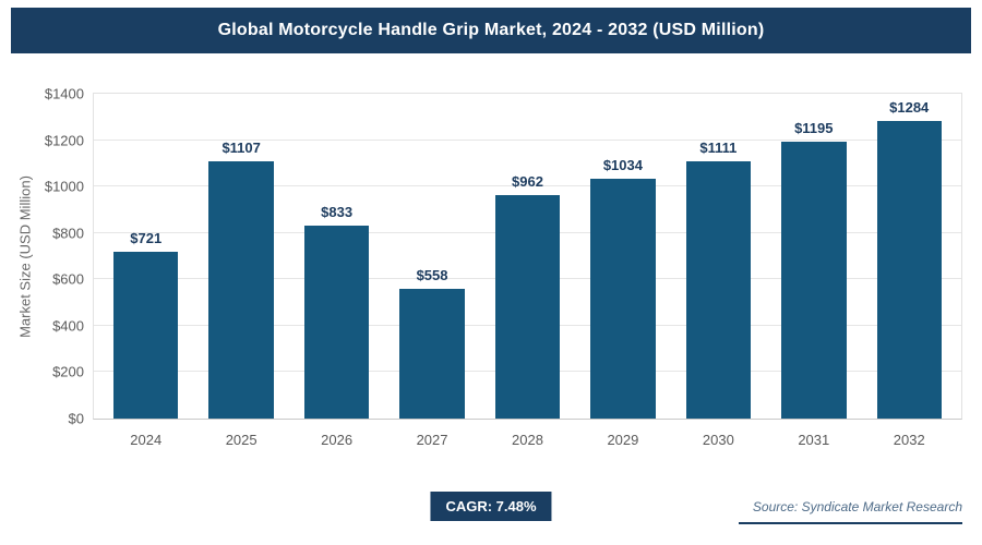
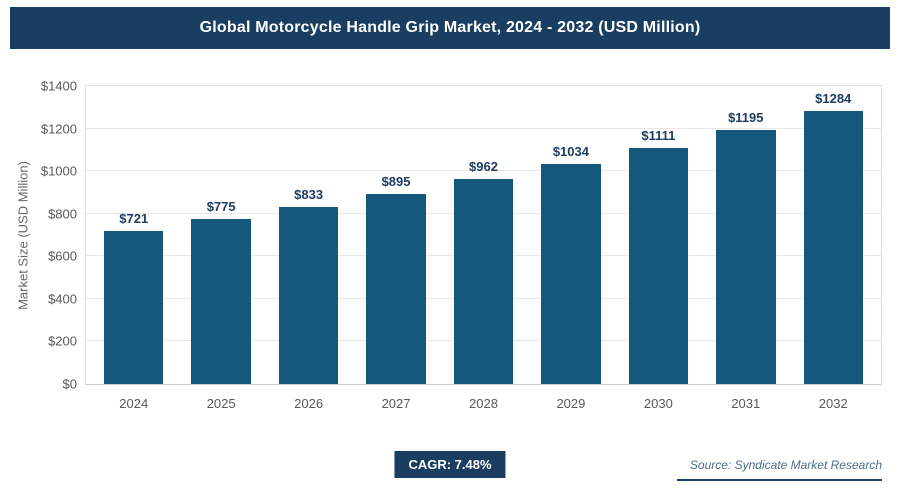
2025: $1107 -> $775
2027: $558 -> $895
